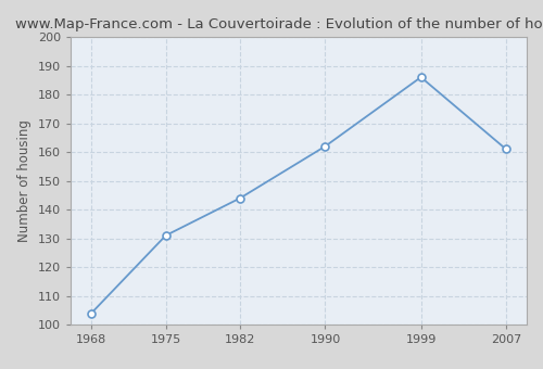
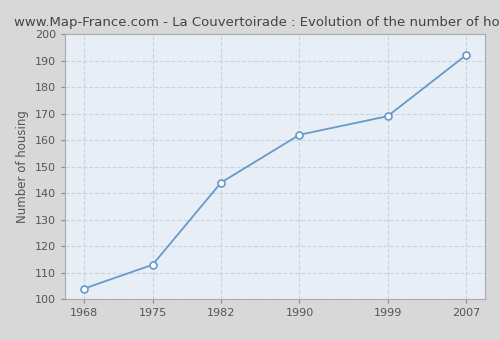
1975: 131 -> 113
1999: 186 -> 169
2007: 161 -> 192
